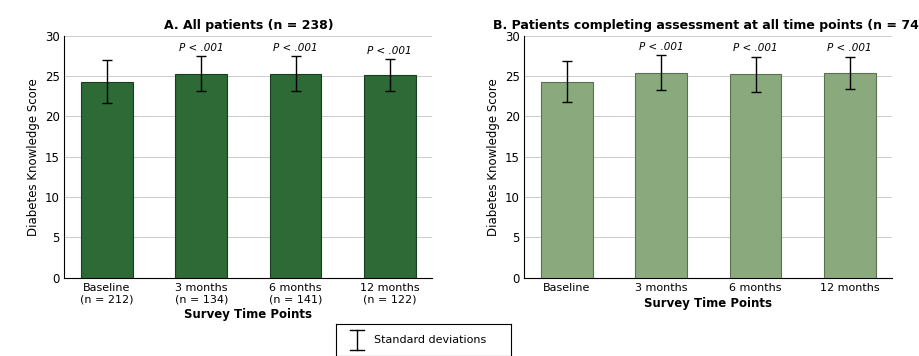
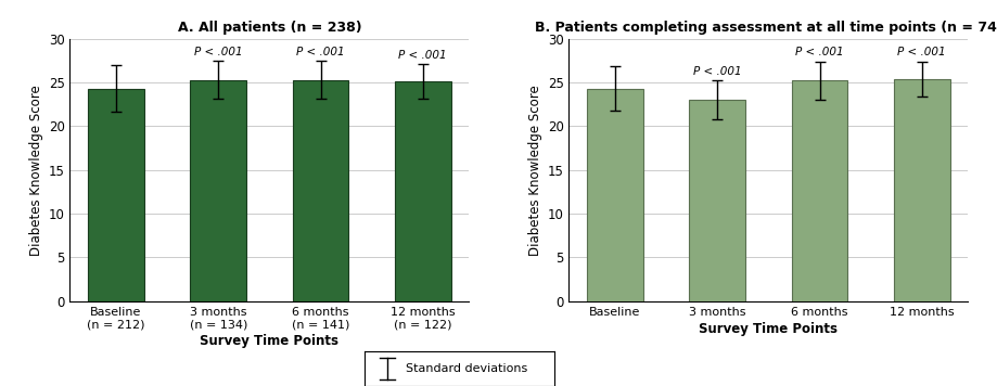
3 months: 25.4 -> 23.0
